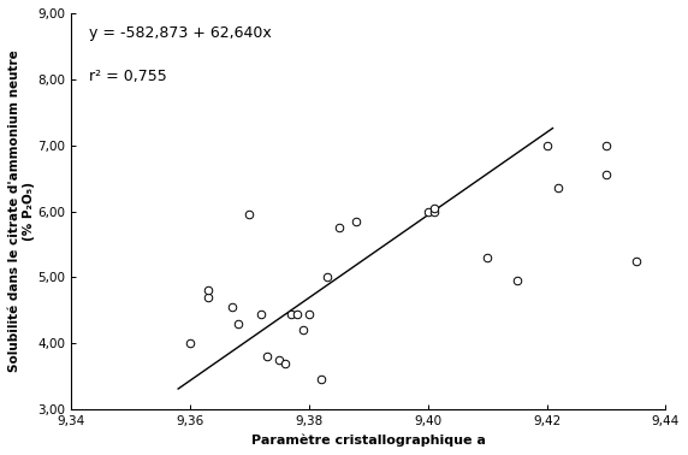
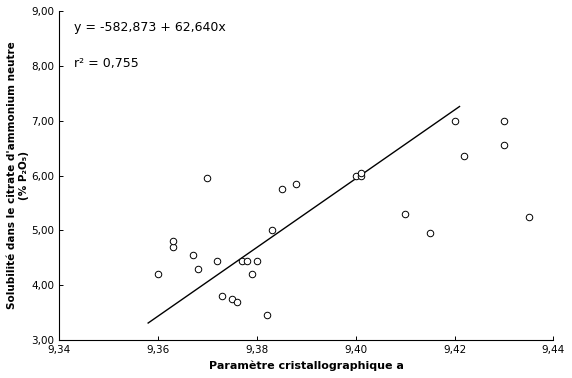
9,36: 4,00 -> 4,20
